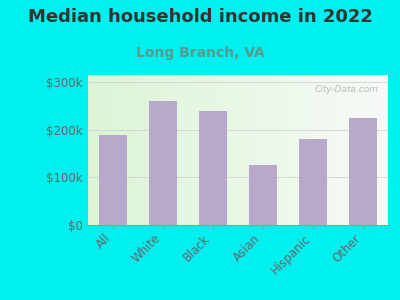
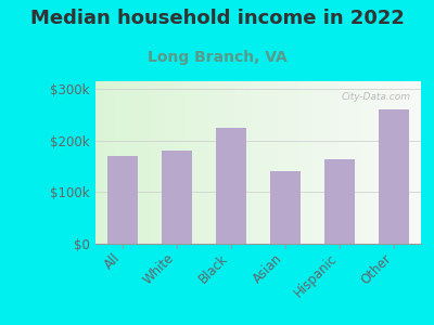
All: $190k -> $170k
White: $260k -> $180k
Black: $240k -> $225k
Asian: $125k -> $140k
Hispanic: $180k -> $163k
Other: $225k -> $260k
